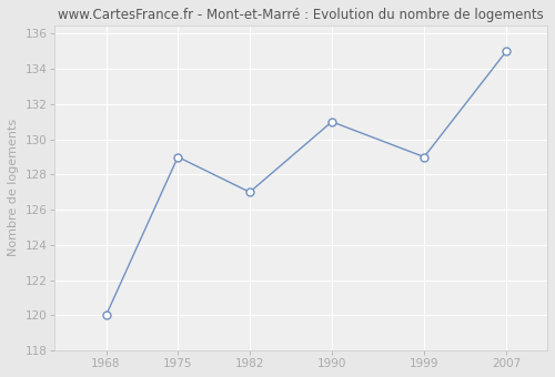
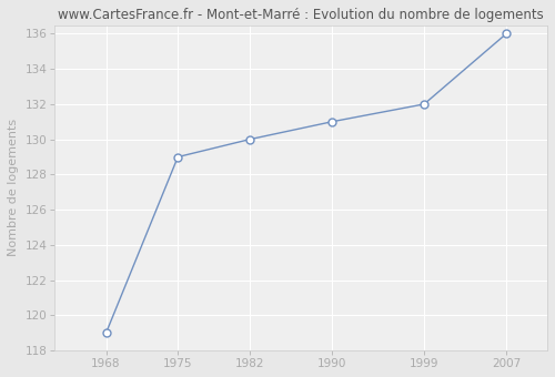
1968: 120 -> 119
1982: 127 -> 130
1999: 129 -> 132
2007: 135 -> 136
